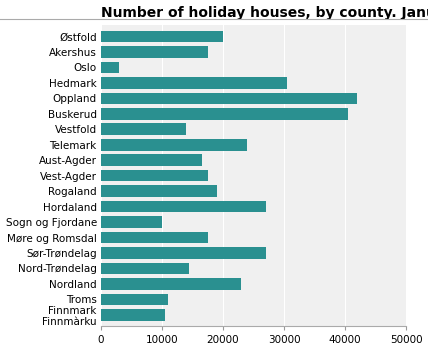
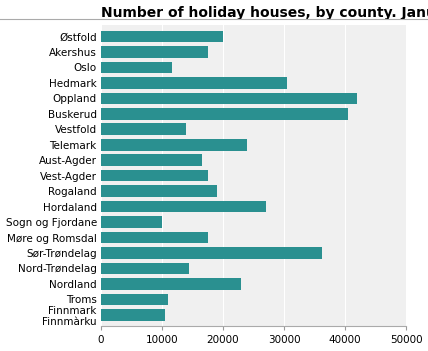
Oslo: 3000 -> 11600
Sør-Trøndelag: 27000 -> 36200
